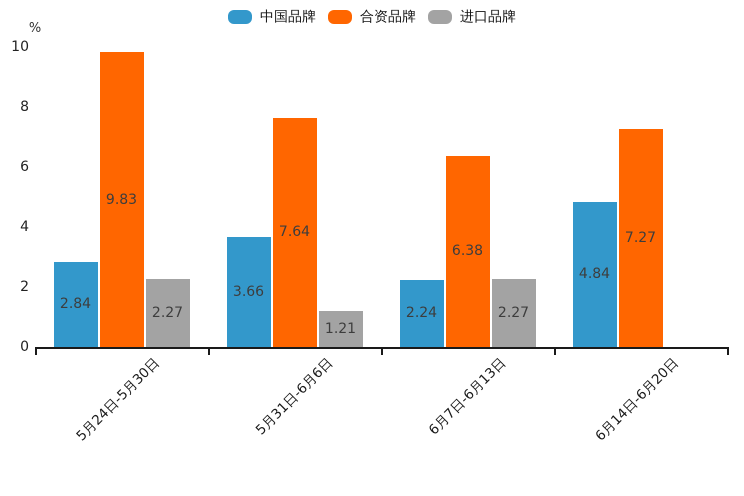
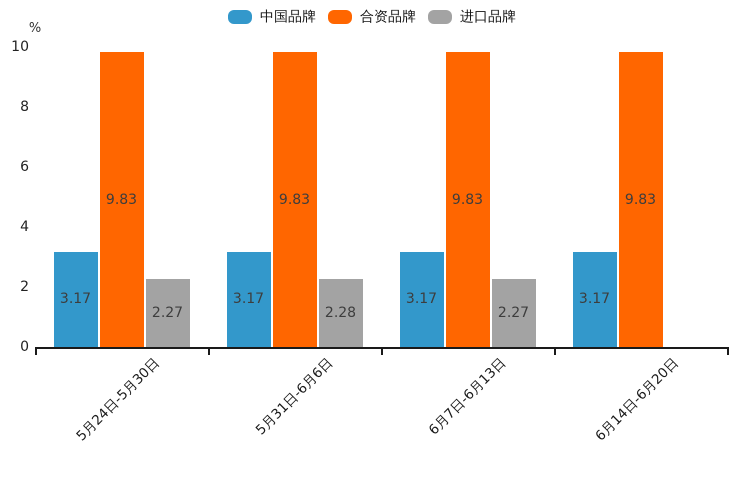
中国品牌/5月24日-5月30日: 2.84 -> 3.17
中国品牌/5月31日-6月6日: 3.66 -> 3.17
合资品牌/5月31日-6月6日: 7.64 -> 9.83
进口品牌/5月31日-6月6日: 1.21 -> 2.28
中国品牌/6月7日-6月13日: 2.24 -> 3.17
合资品牌/6月7日-6月13日: 6.38 -> 9.83
中国品牌/6月14日-6月20日: 4.84 -> 3.17
合资品牌/6月14日-6月20日: 7.27 -> 9.83
